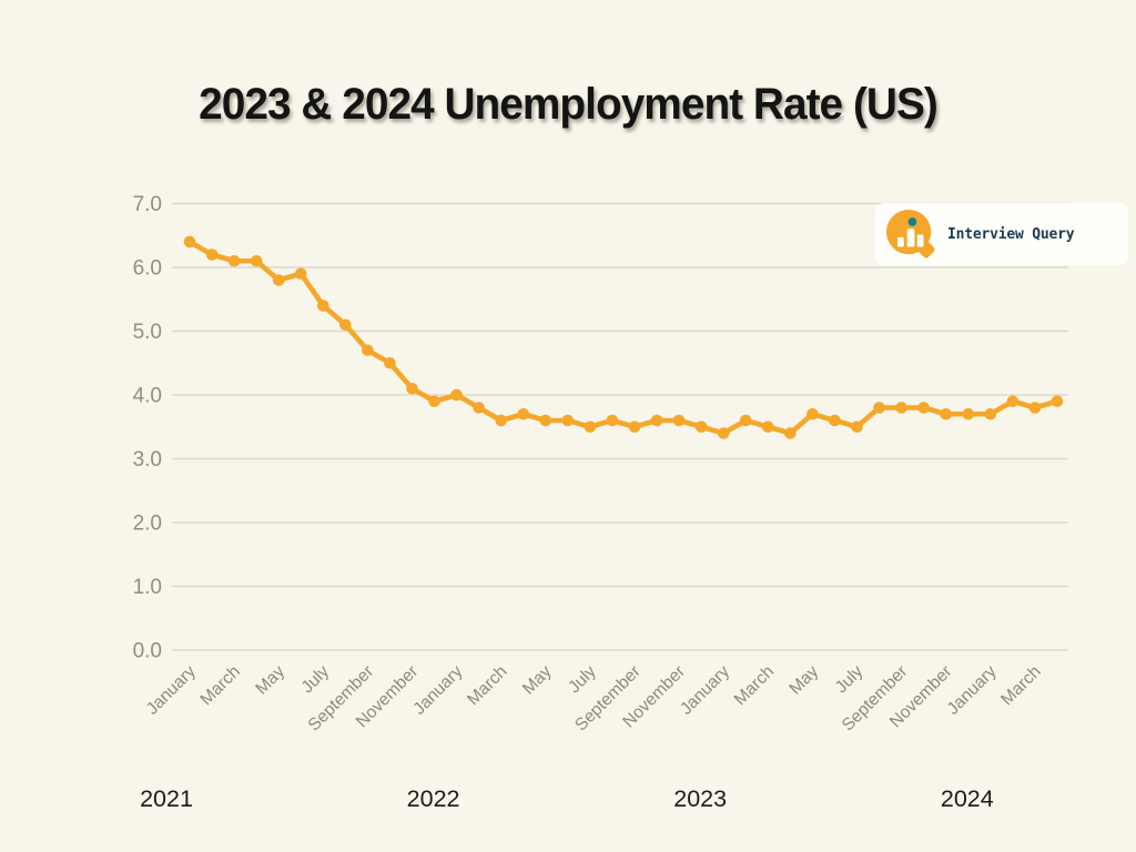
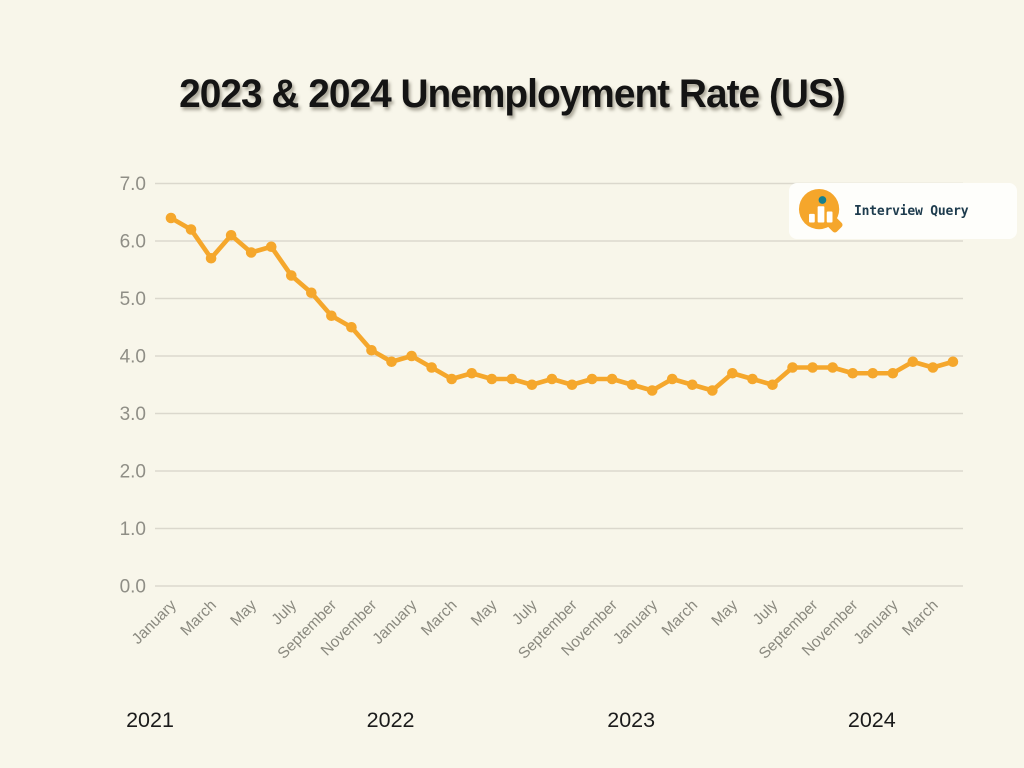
March 2021: 6.1 -> 5.7
